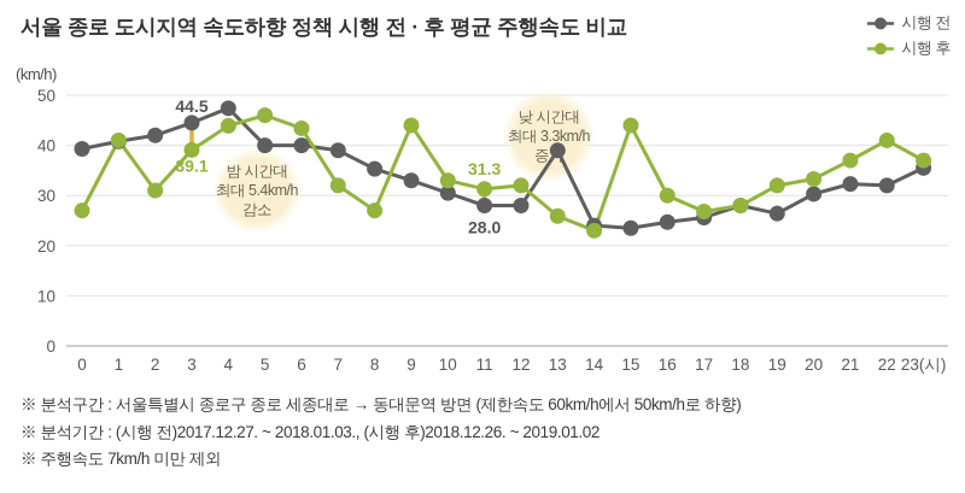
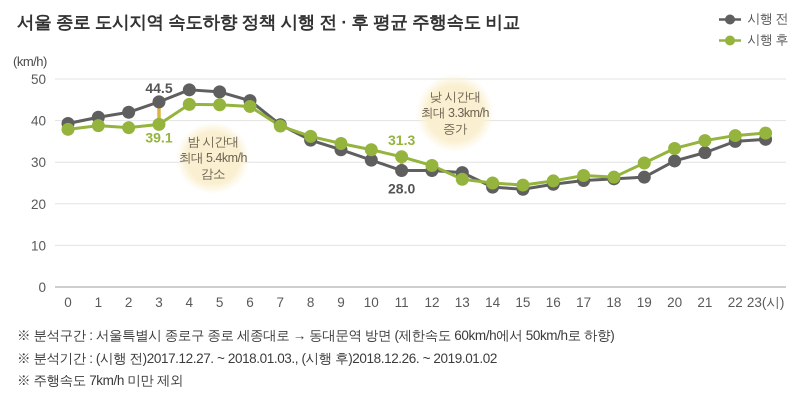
시행 후/0: 27 -> 38
시행 후/1: 41 -> 39
시행 후/2: 31 -> 38
시행 전/5: 40 -> 47
시행 후/5: 46 -> 44
시행 전/6: 40 -> 45
시행 후/7: 32 -> 39
시행 후/8: 27 -> 36
시행 후/9: 44 -> 34
시행 후/12: 32 -> 29
시행 전/13: 39 -> 28
시행 후/14: 23 -> 25
시행 후/15: 44 -> 24
시행 후/16: 30 -> 26
시행 전/18: 28 -> 26
시행 후/18: 28 -> 26
시행 후/19: 32 -> 30
시행 후/21: 37 -> 35
시행 전/22: 32 -> 35
시행 후/22: 41 -> 36
